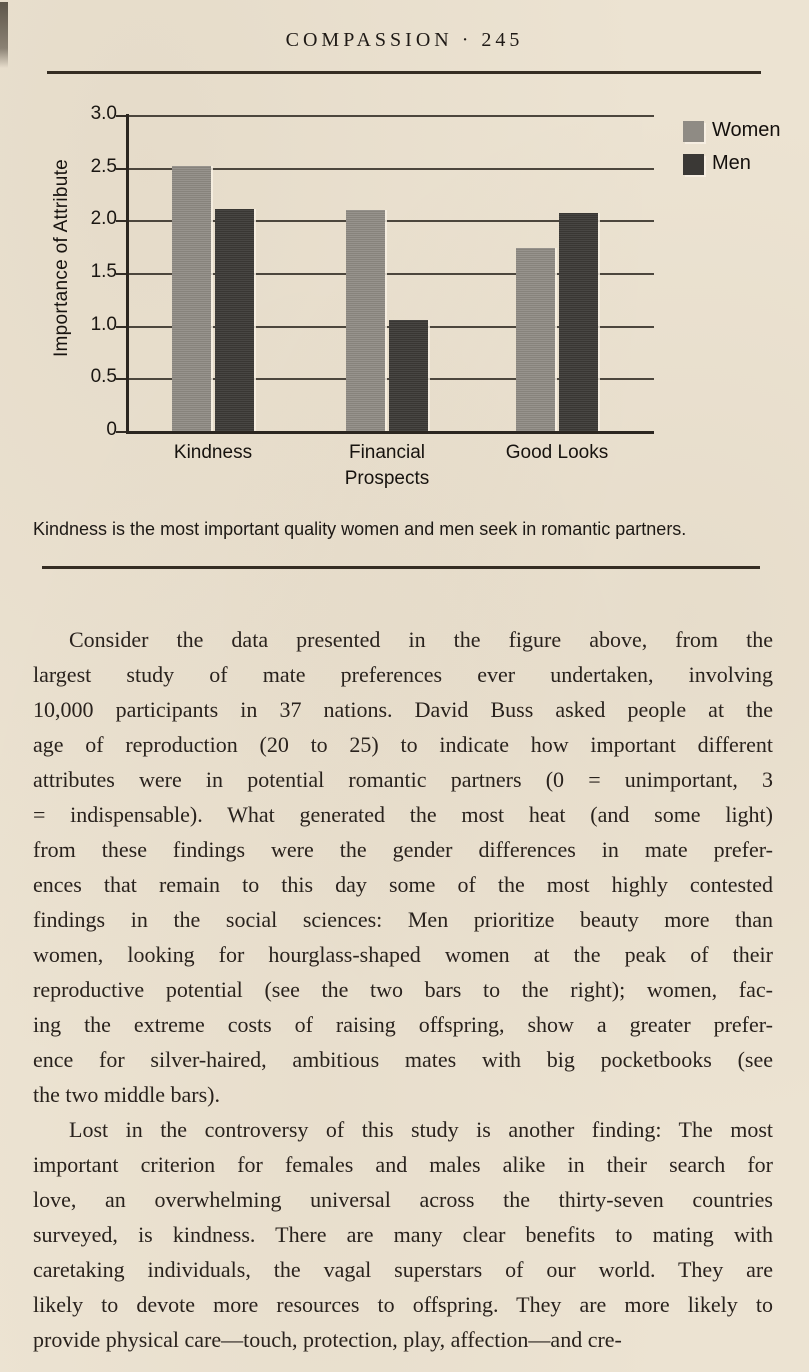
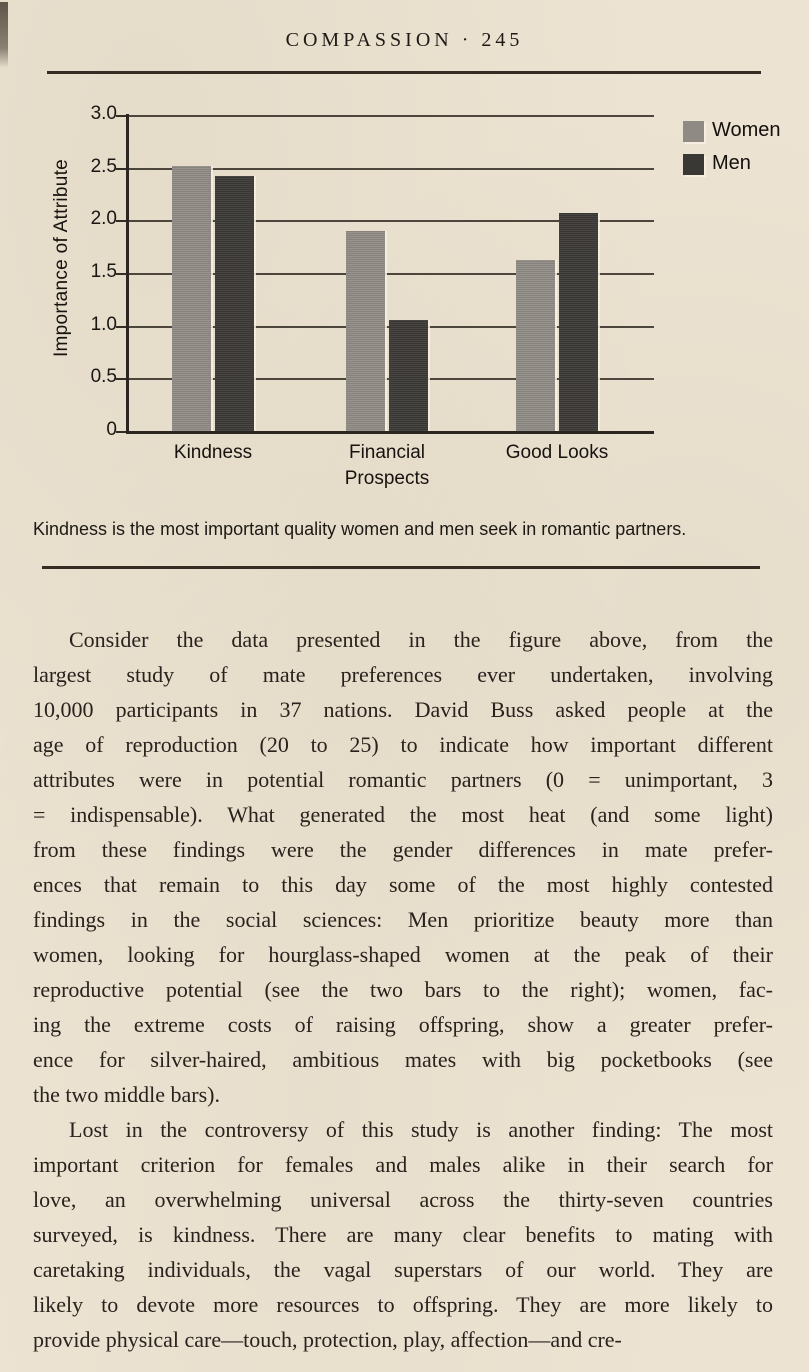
Men/Kindness: 2.11 -> 2.42
Women/Financial Prospects: 2.10 -> 1.90
Women/Good Looks: 1.74 -> 1.62
